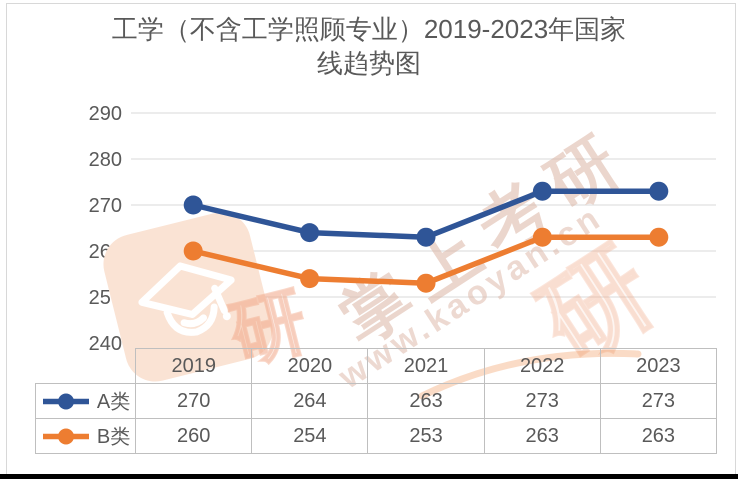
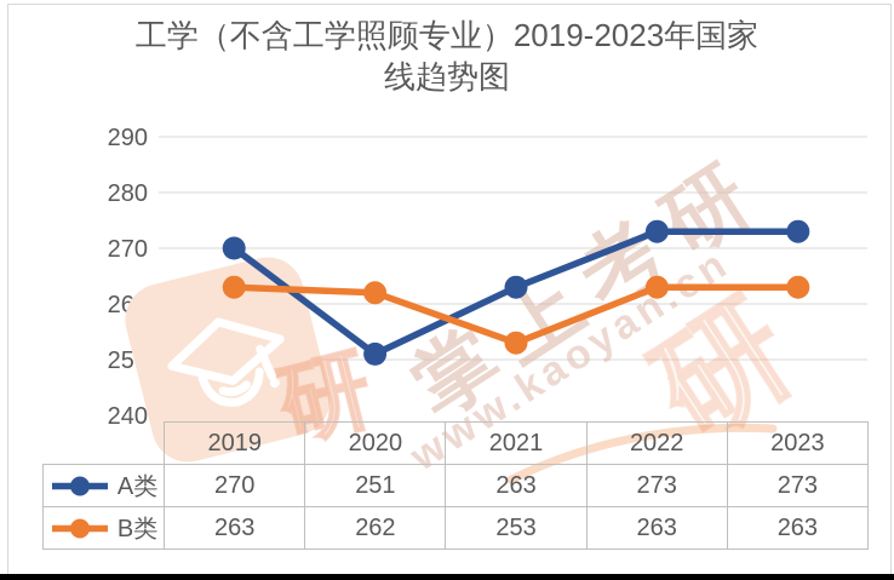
B类/2019: 260 -> 263
A类/2020: 264 -> 251
B类/2020: 254 -> 262
